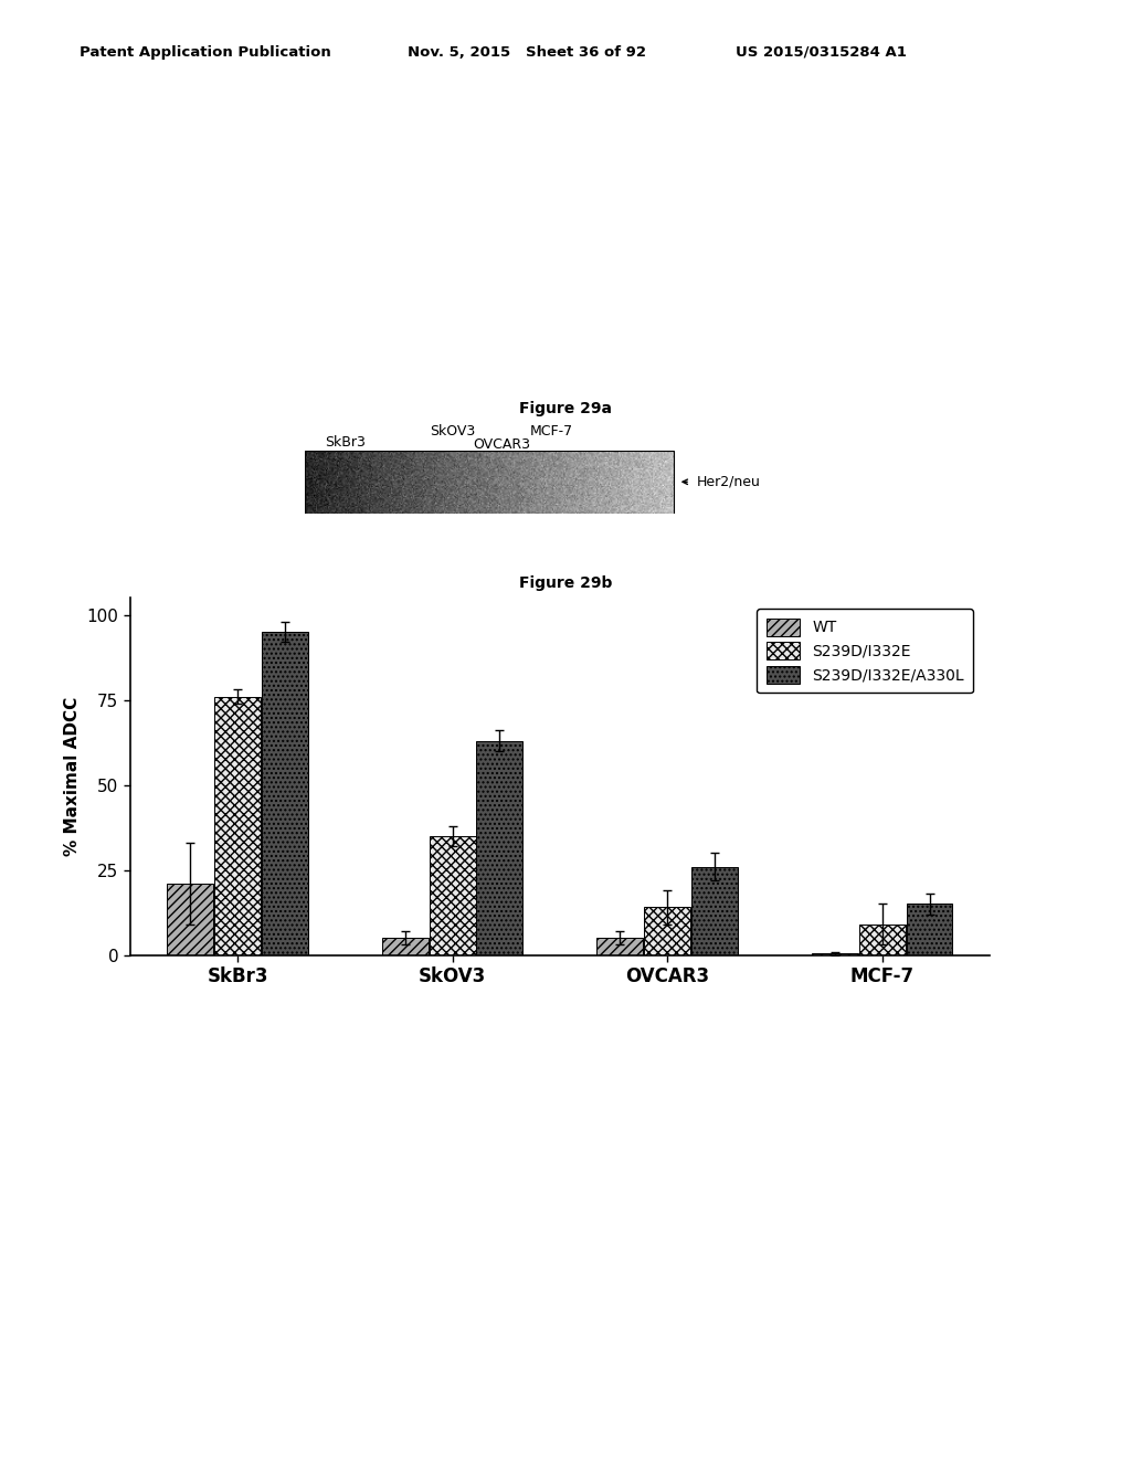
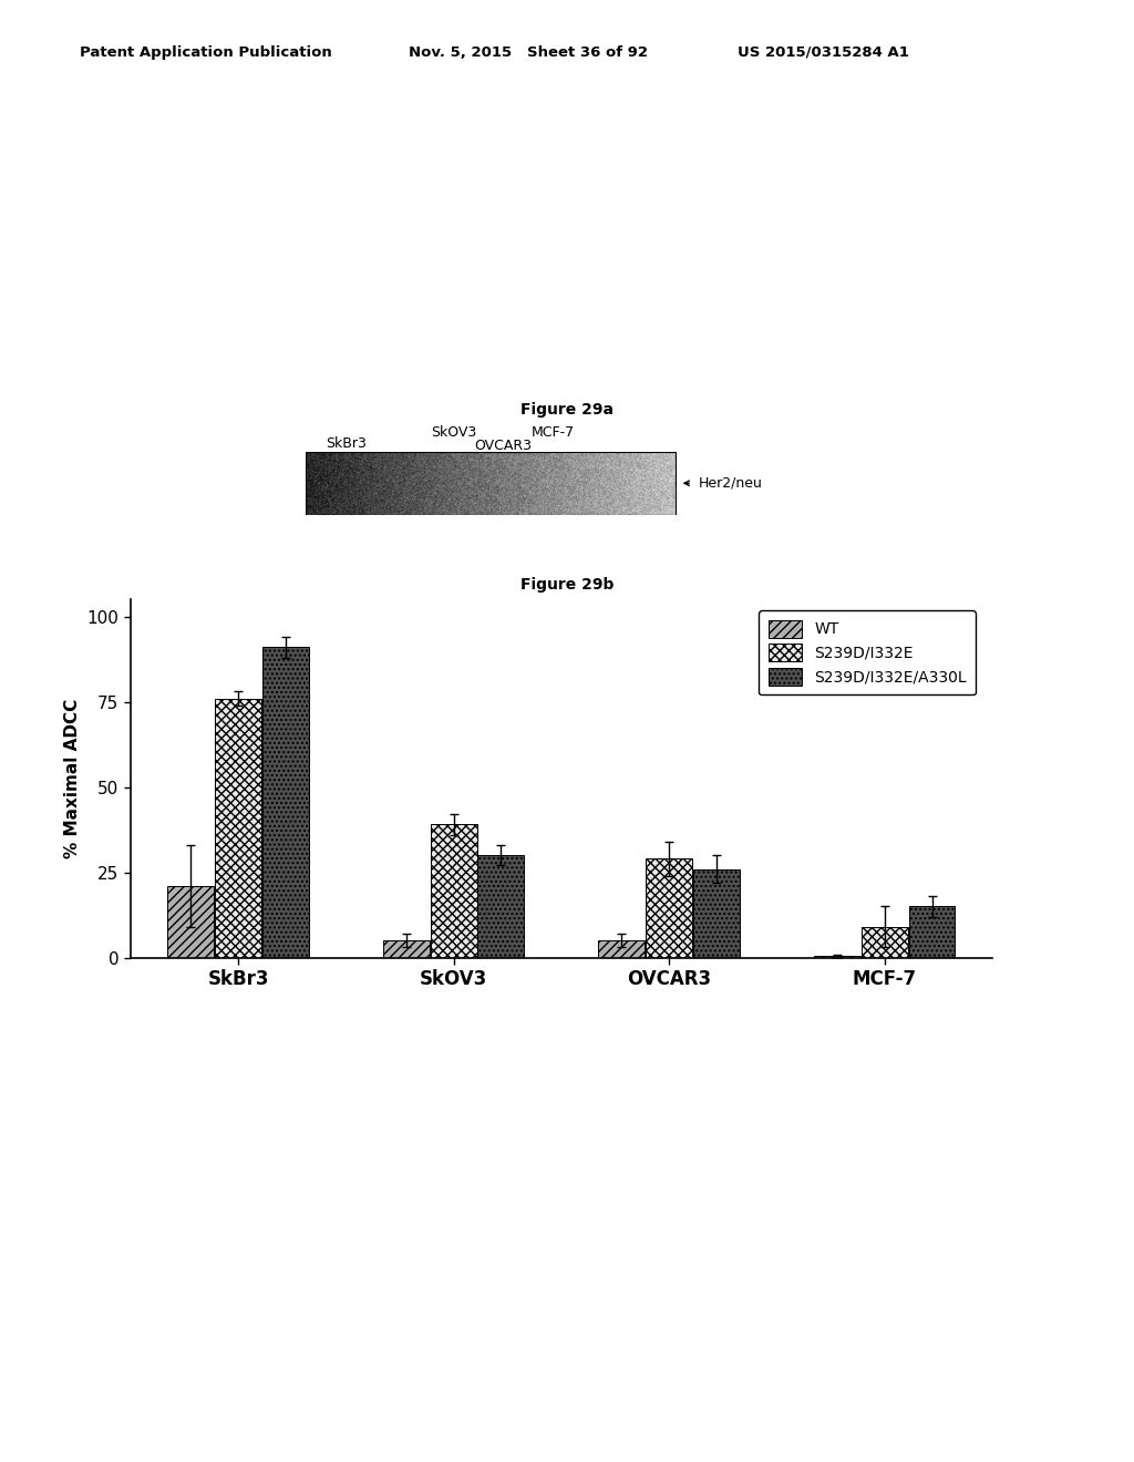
S239D/I332E/A330L/SkBr3: 95 -> 91
S239D/I332E/SkOV3: 35 -> 39
S239D/I332E/A330L/SkOV3: 63 -> 30
S239D/I332E/OVCAR3: 14 -> 29
